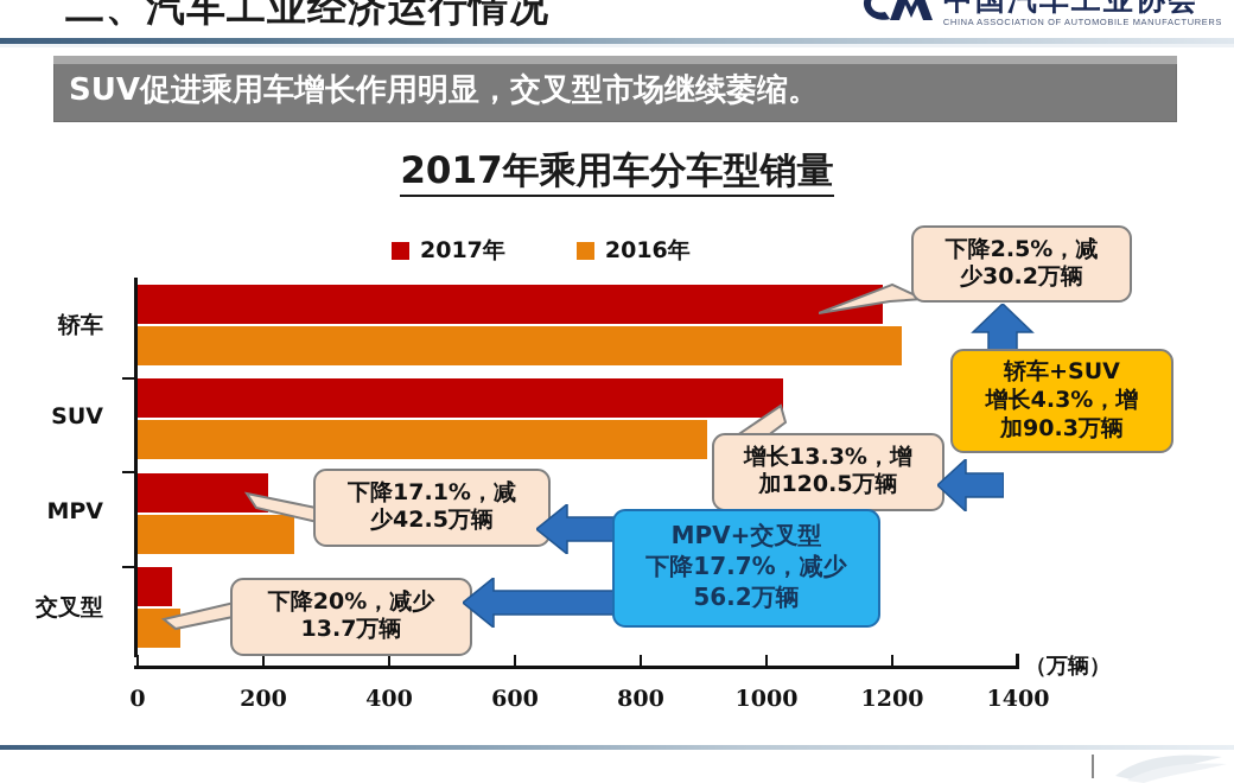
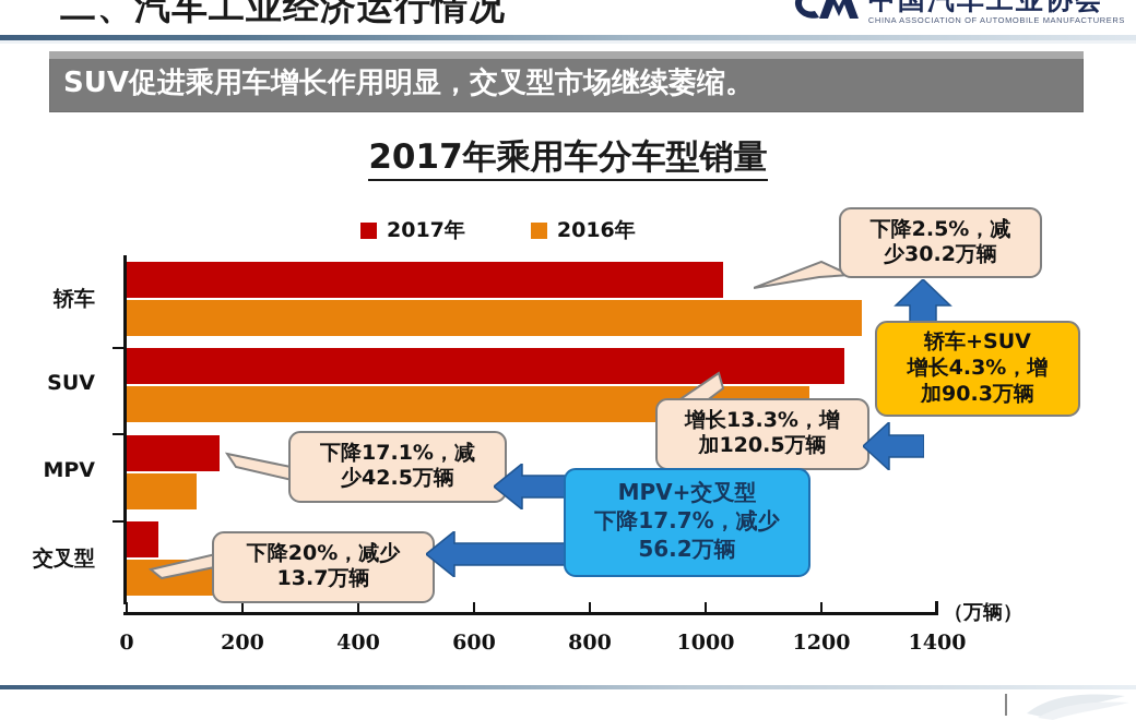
2017年/轿车: 1180 -> 1030
2016年/轿车: 1220 -> 1270
2017年/SUV: 1030 -> 1240
2016年/SUV: 910 -> 1180
2017年/MPV: 210 -> 160
2016年/MPV: 250 -> 120
2016年/交叉型: 70 -> 440
